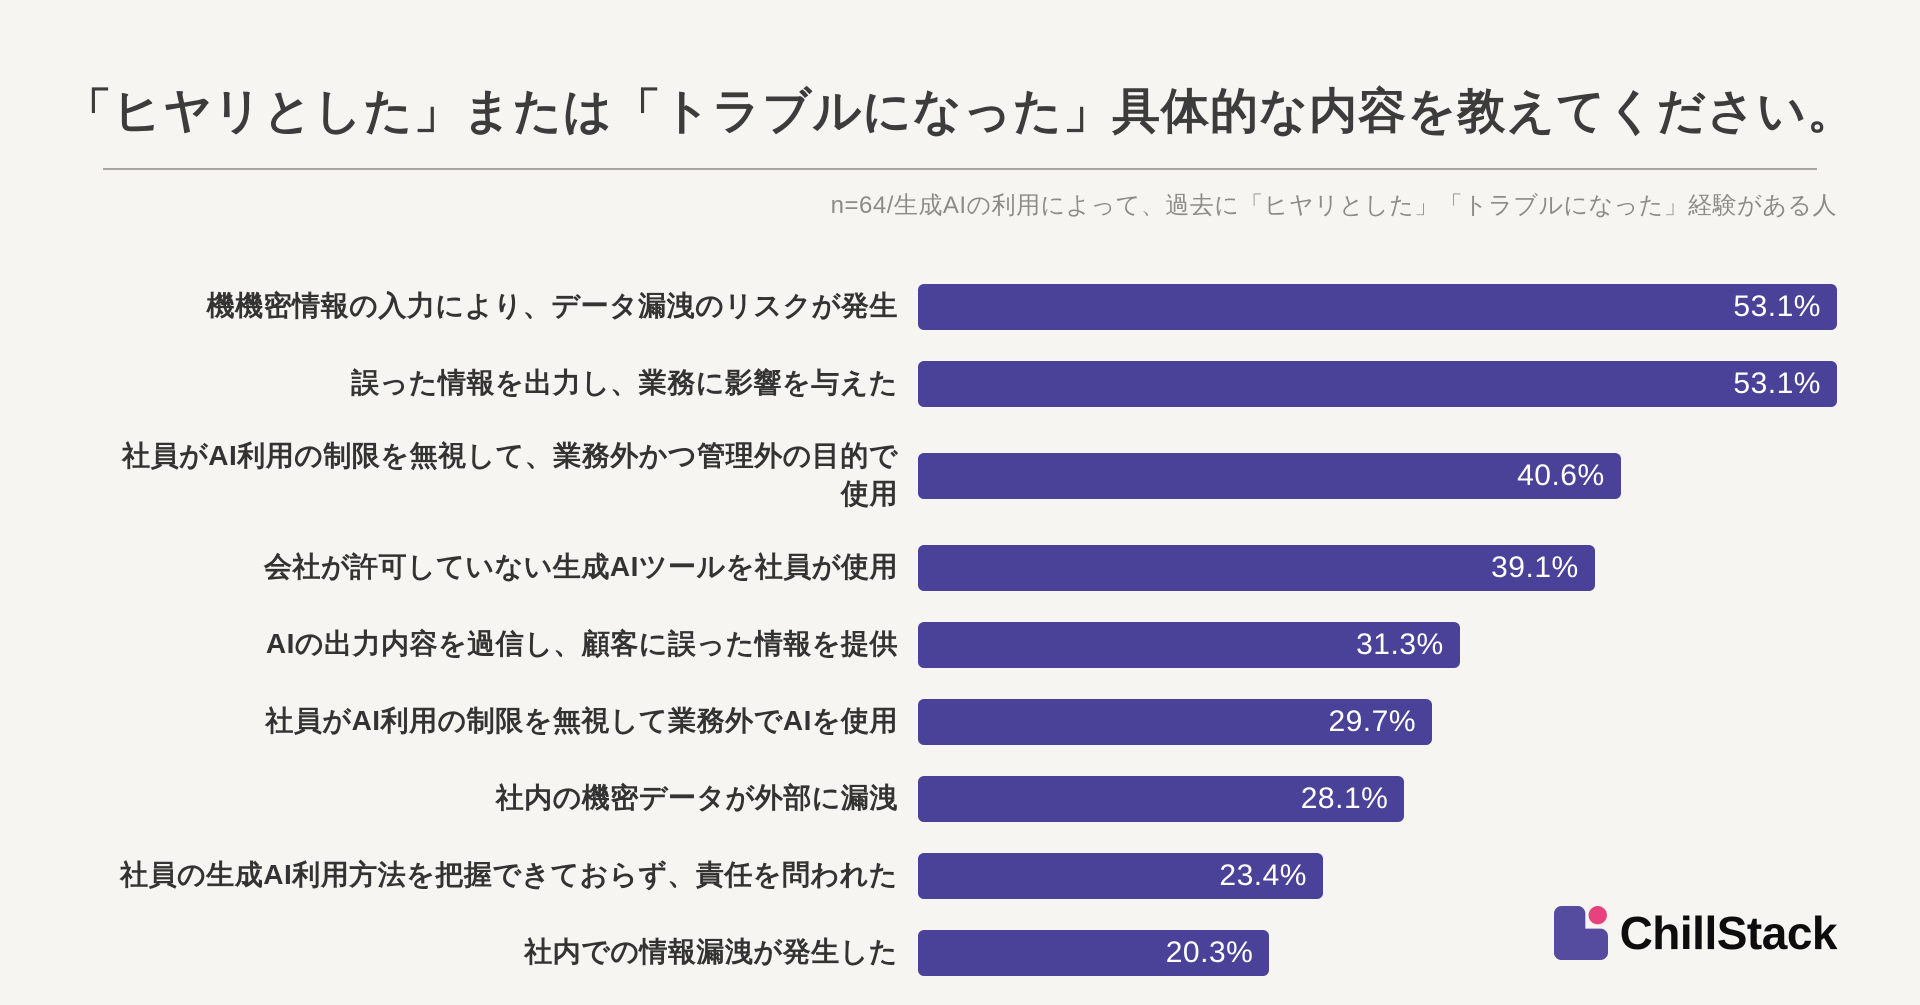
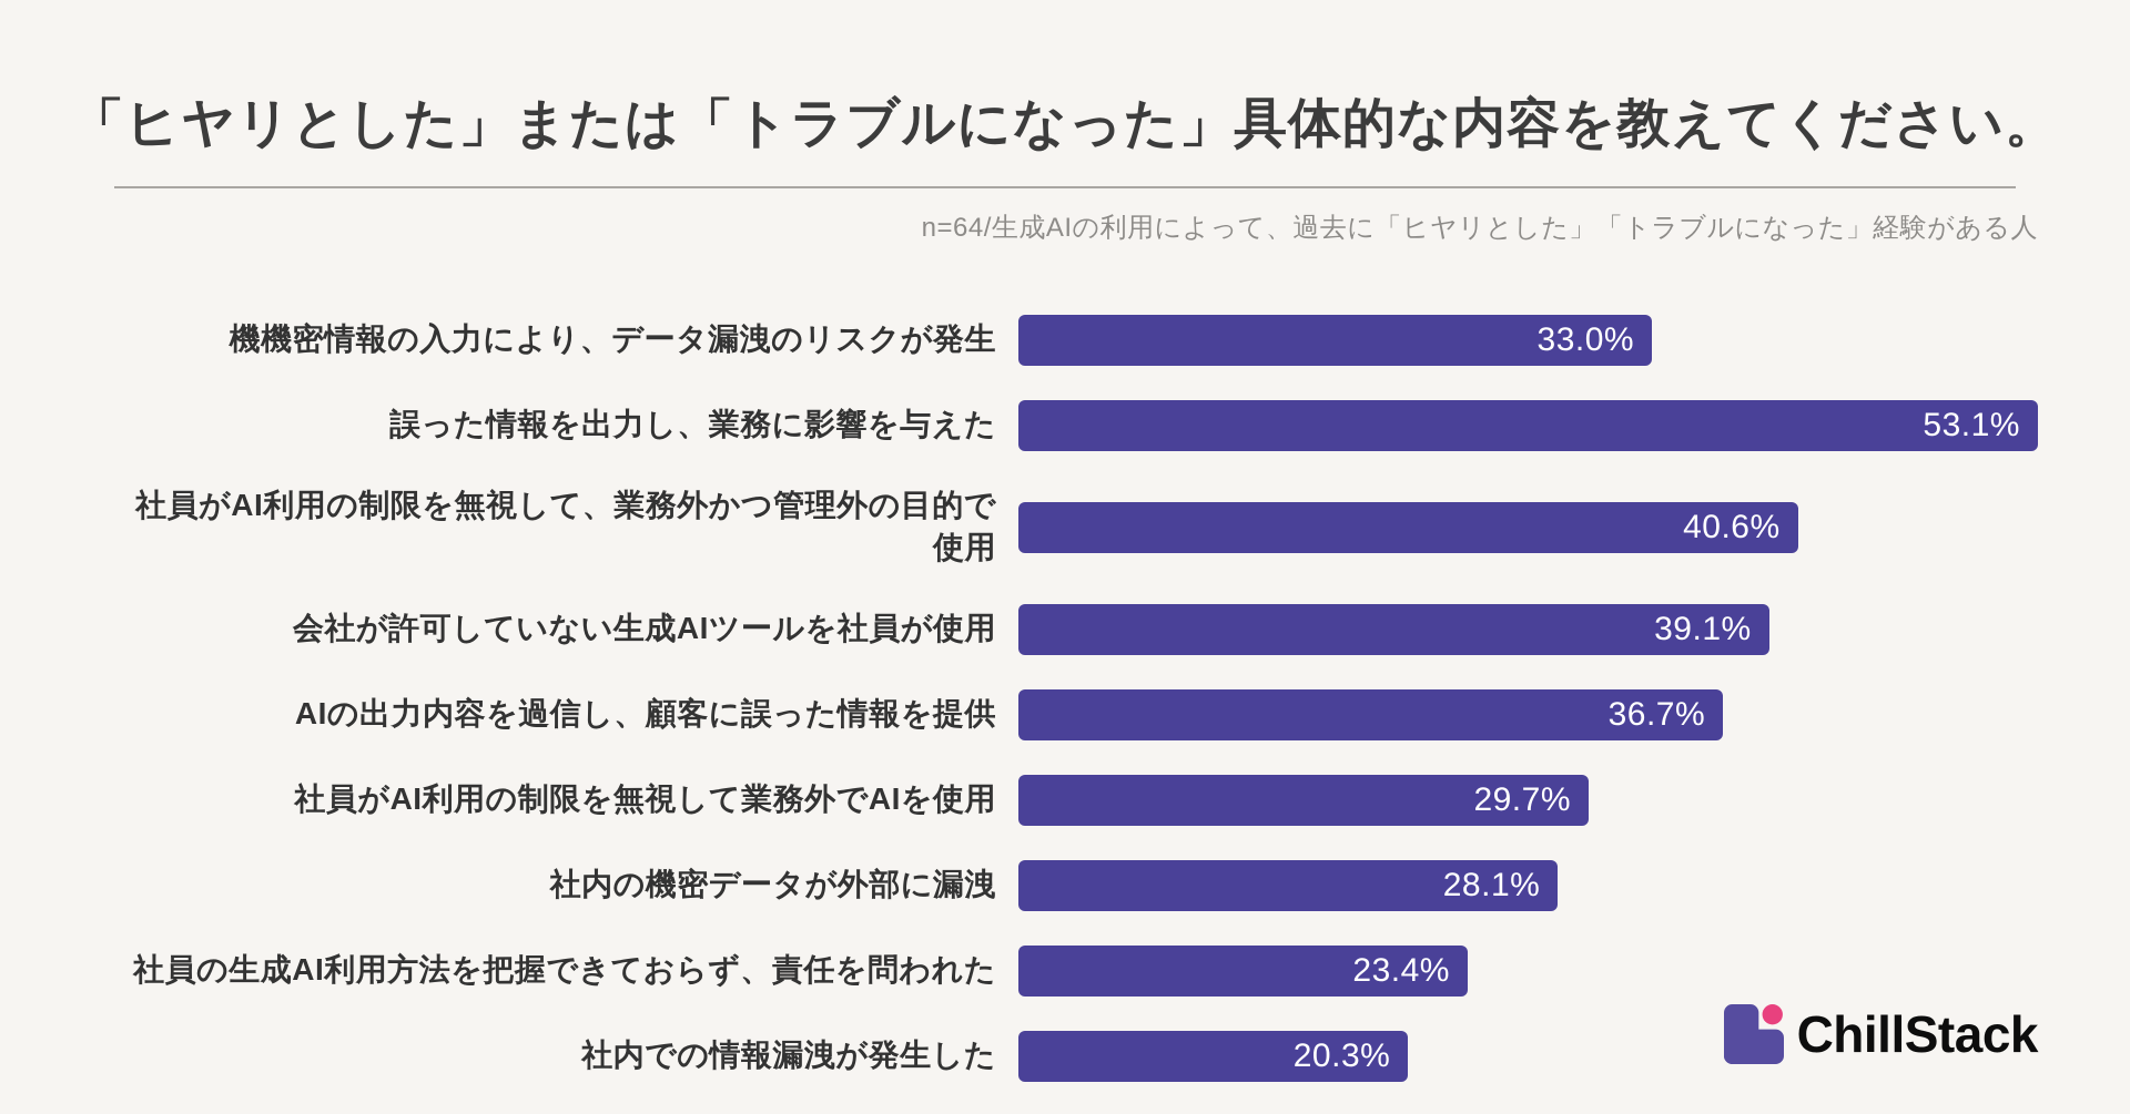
機機密情報の入力により、データ漏洩のリスクが発生: 53.1% -> 33.0%
AIの出力内容を過信し、顧客に誤った情報を提供: 31.3% -> 36.7%
